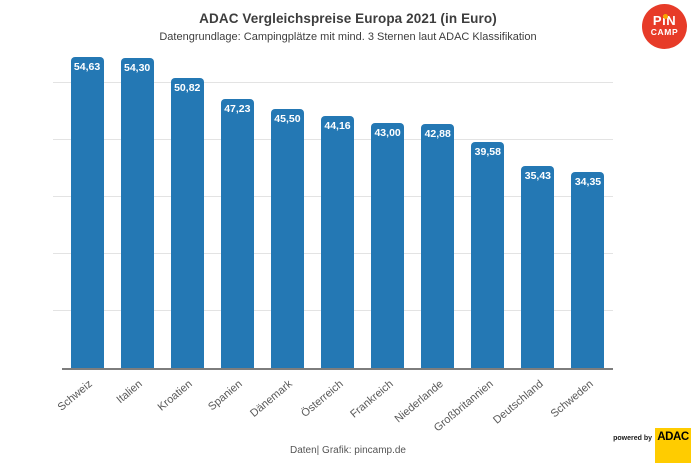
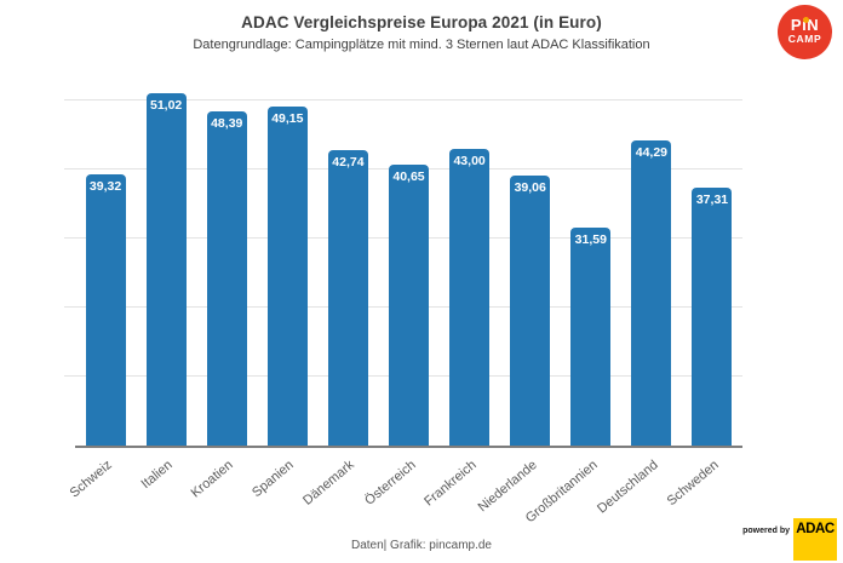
Schweiz: 54,63 -> 39,32
Italien: 54,30 -> 51,02
Kroatien: 50,82 -> 48,39
Spanien: 47,23 -> 49,15
Dänemark: 45,50 -> 42,74
Österreich: 44,16 -> 40,65
Niederlande: 42,88 -> 39,06
Großbritannien: 39,58 -> 31,59
Deutschland: 35,43 -> 44,29
Schweden: 34,35 -> 37,31
